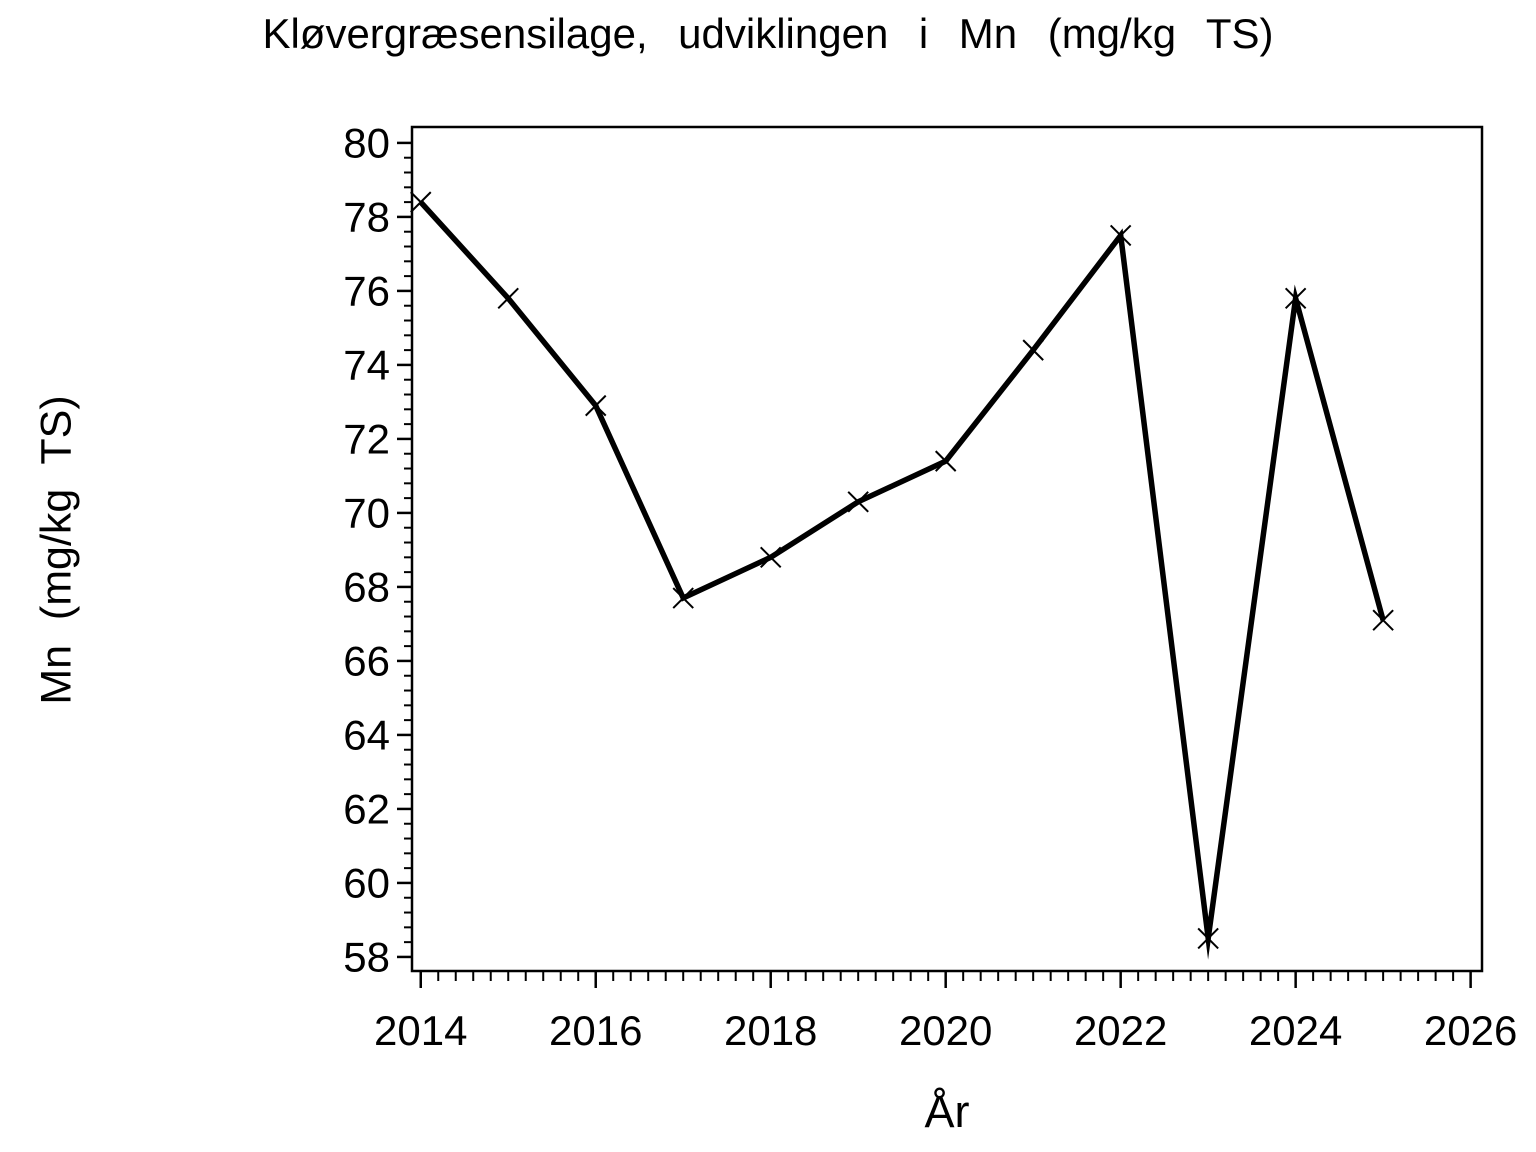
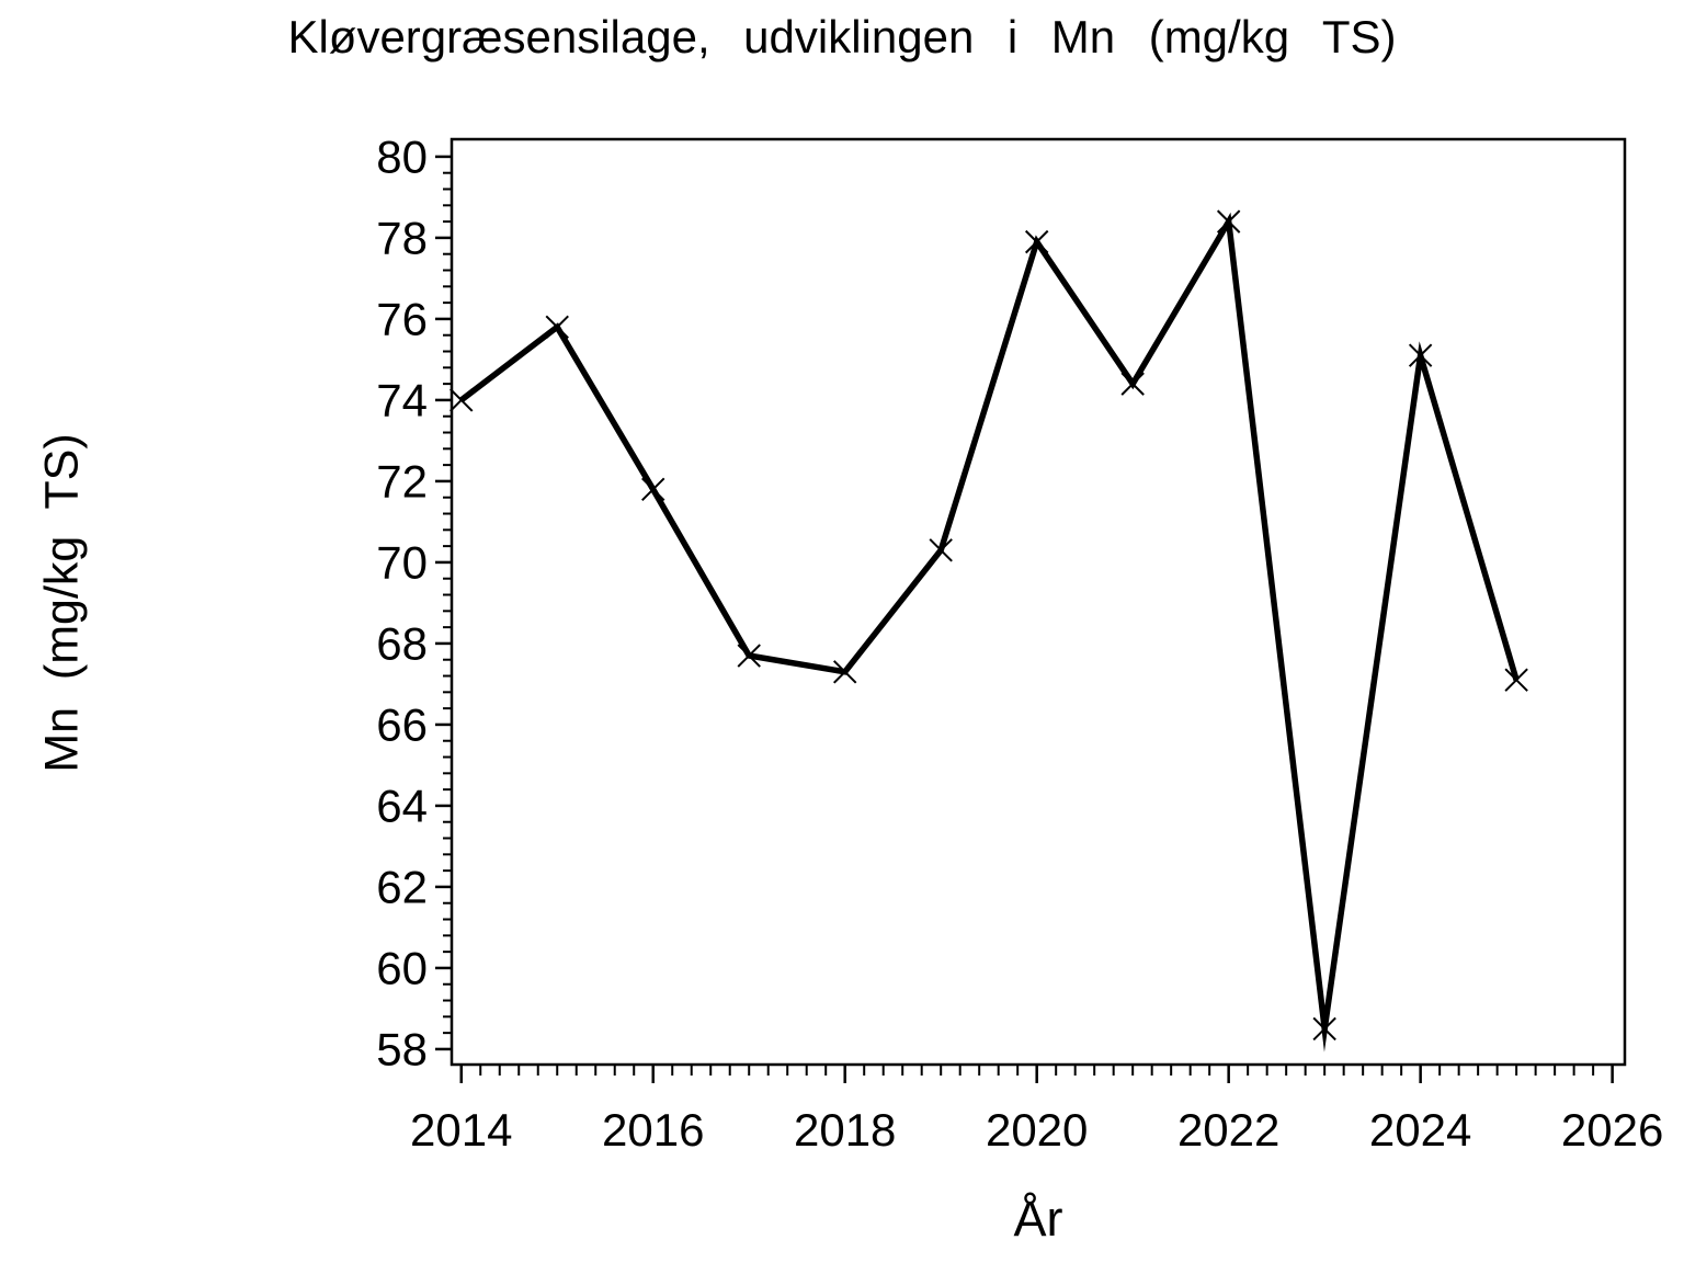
2014: 78.4 -> 74.0
2016: 72.9 -> 71.8
2018: 68.8 -> 67.3
2020: 71.4 -> 77.9
2022: 77.5 -> 78.4
2024: 75.8 -> 75.1
